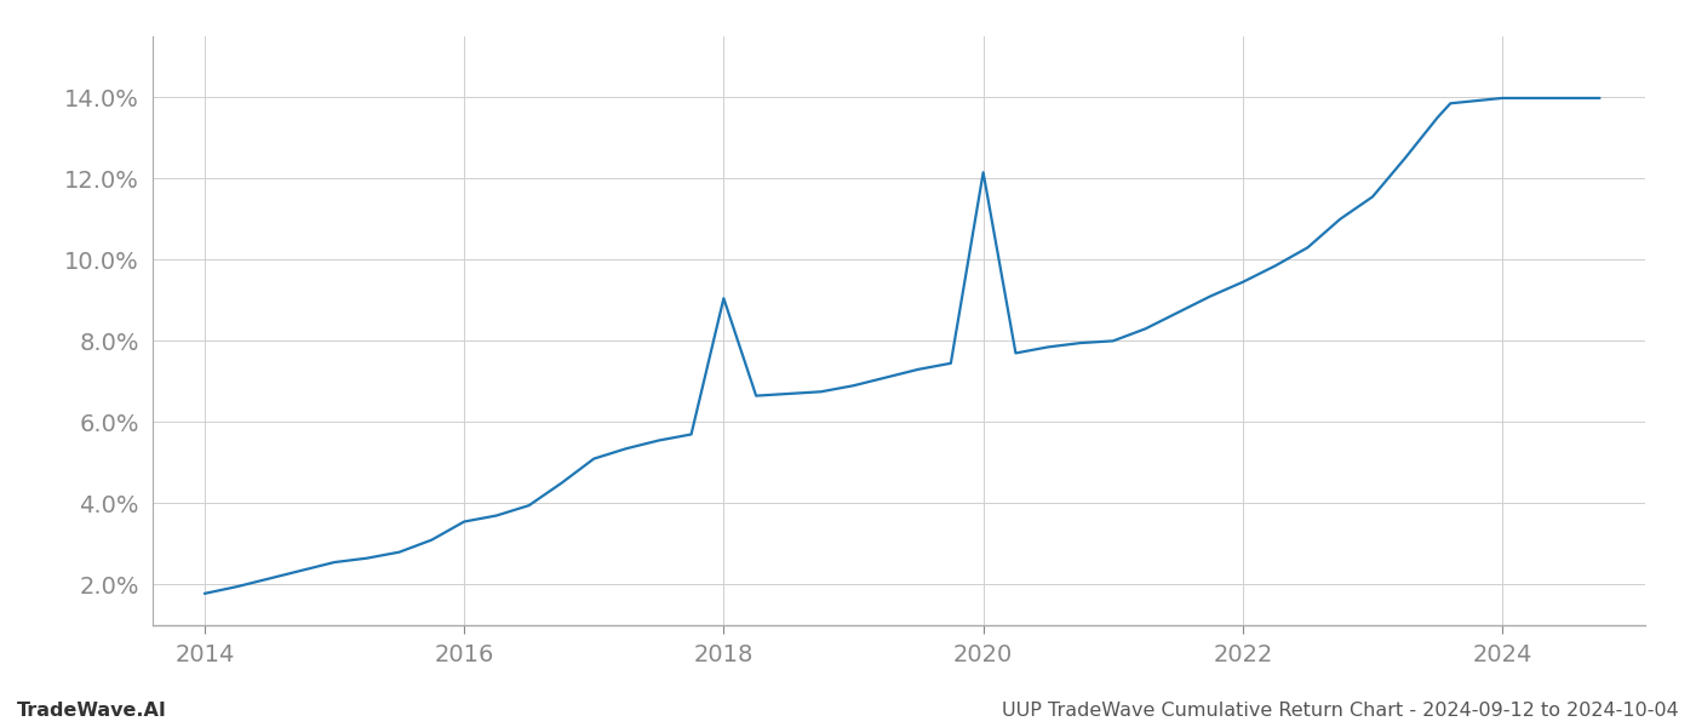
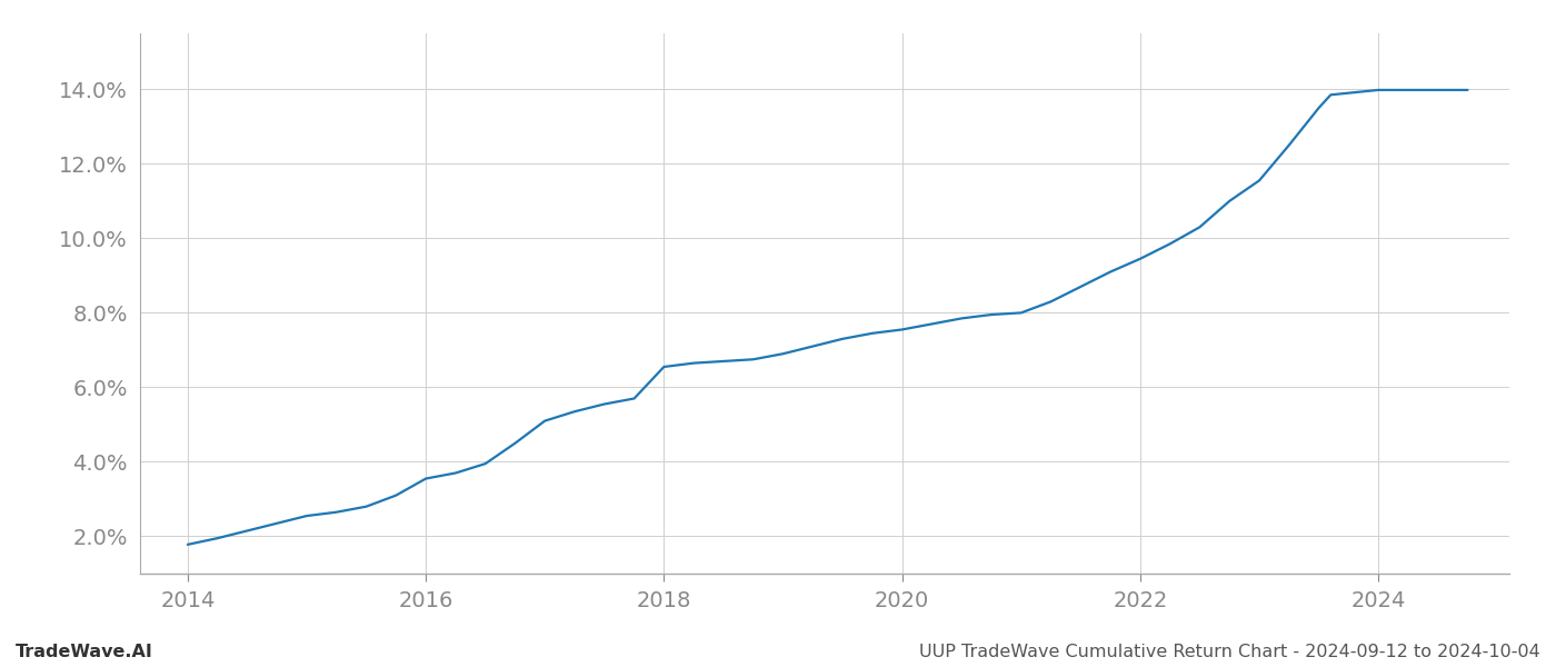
2018: 9.05% -> 6.55%
2020: 12.15% -> 7.55%
